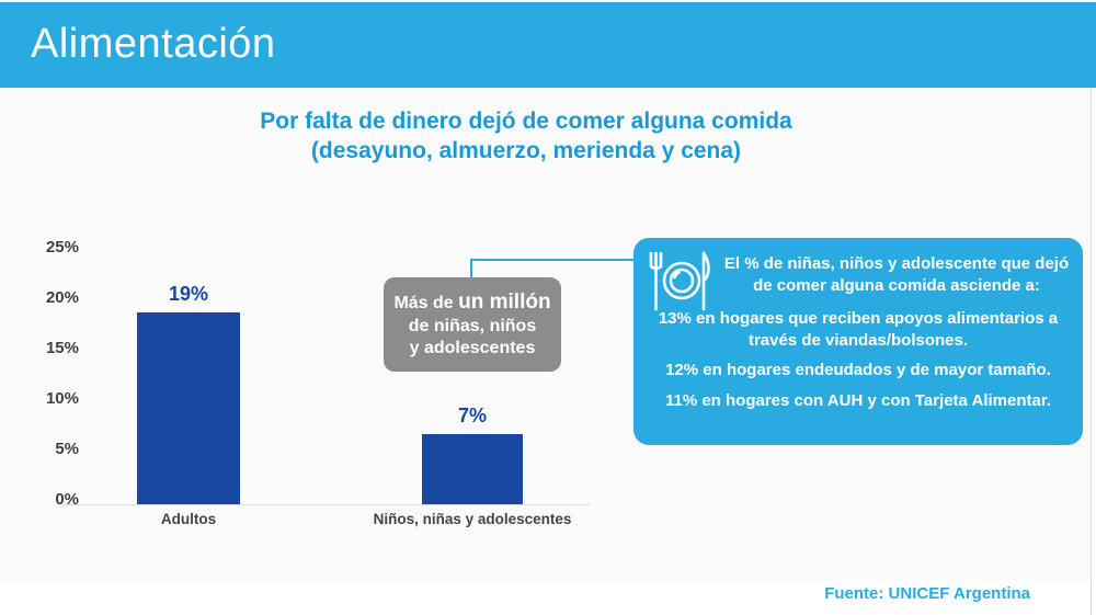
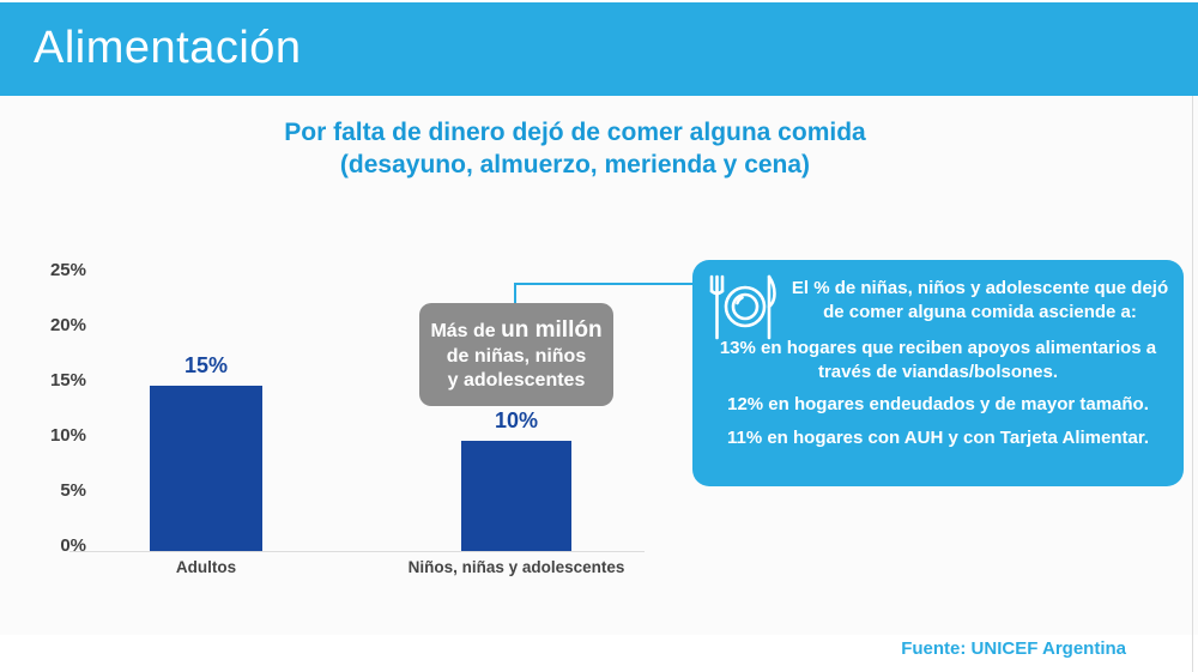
Adultos: 19% -> 15%
Niños, niñas y adolescentes: 7% -> 10%
